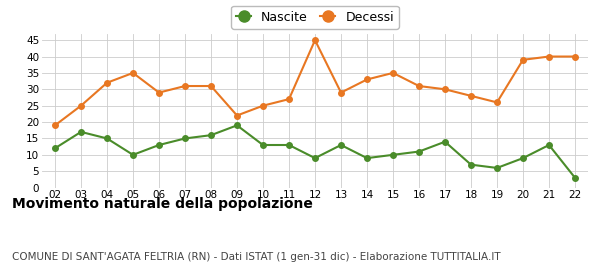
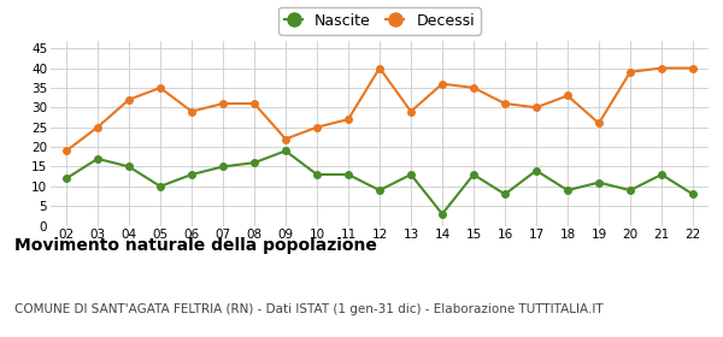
Decessi/12: 45 -> 40
Nascite/14: 9 -> 3
Decessi/14: 33 -> 36
Nascite/15: 10 -> 13
Nascite/16: 11 -> 8
Nascite/18: 7 -> 9
Decessi/18: 28 -> 33
Nascite/19: 6 -> 11
Nascite/22: 3 -> 8
